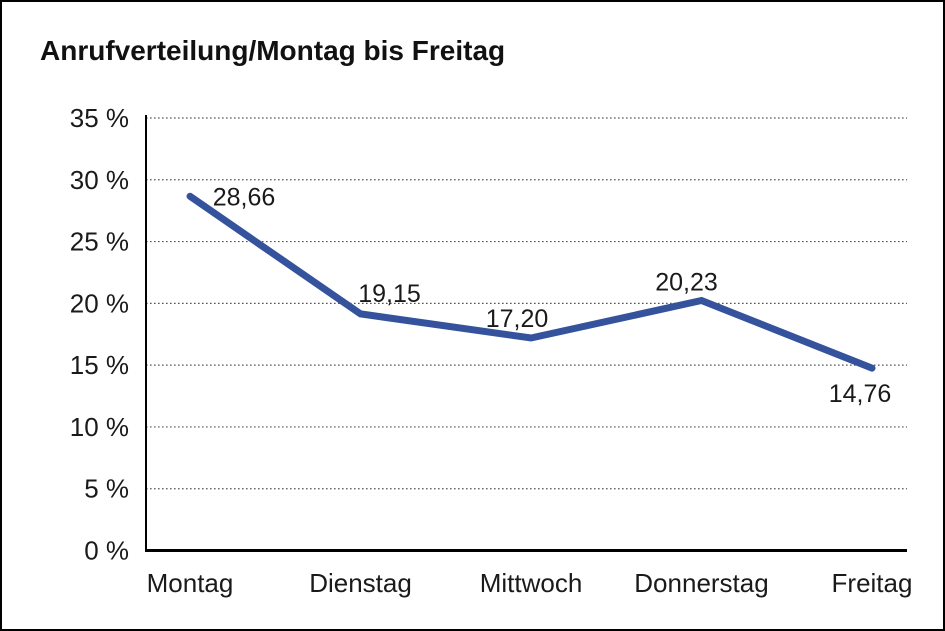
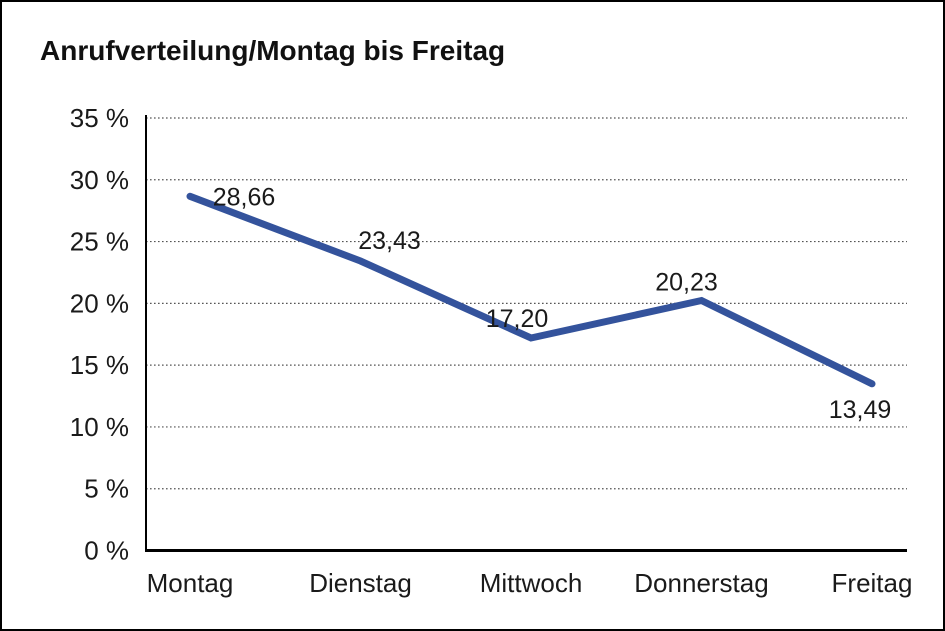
Dienstag: 19,15 -> 23,43
Freitag: 14,76 -> 13,49
